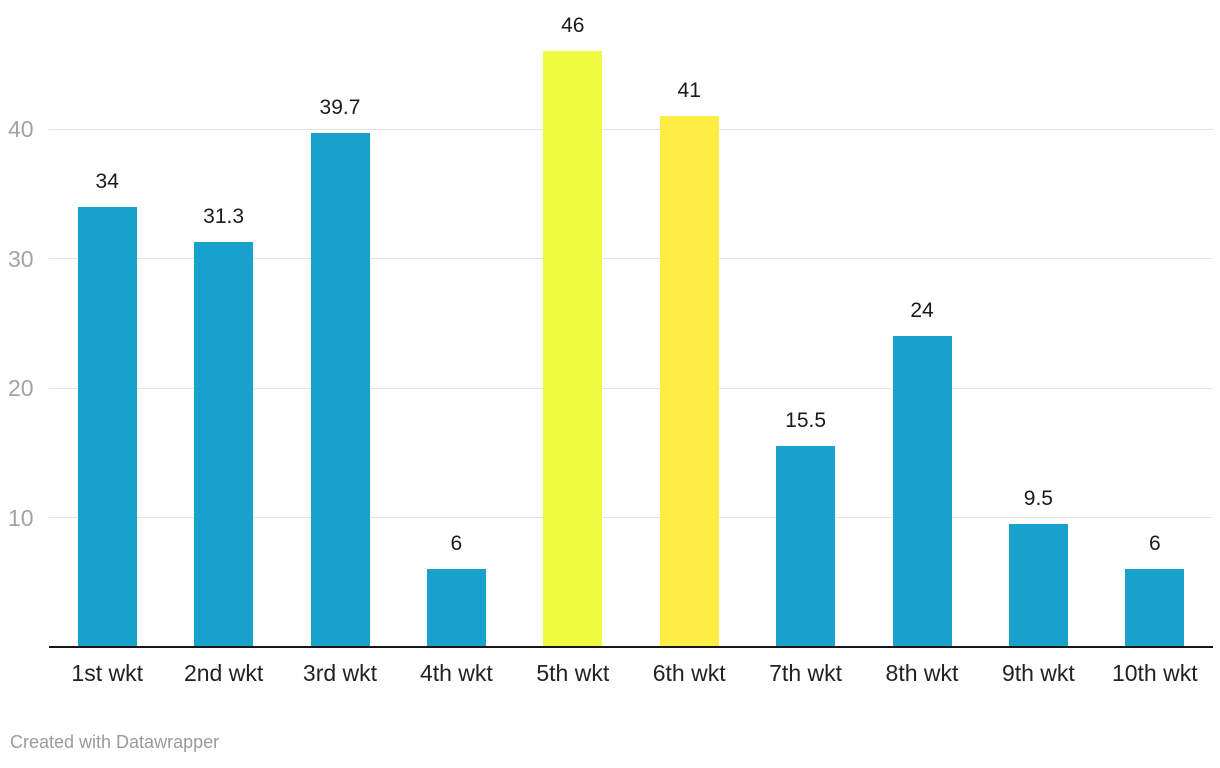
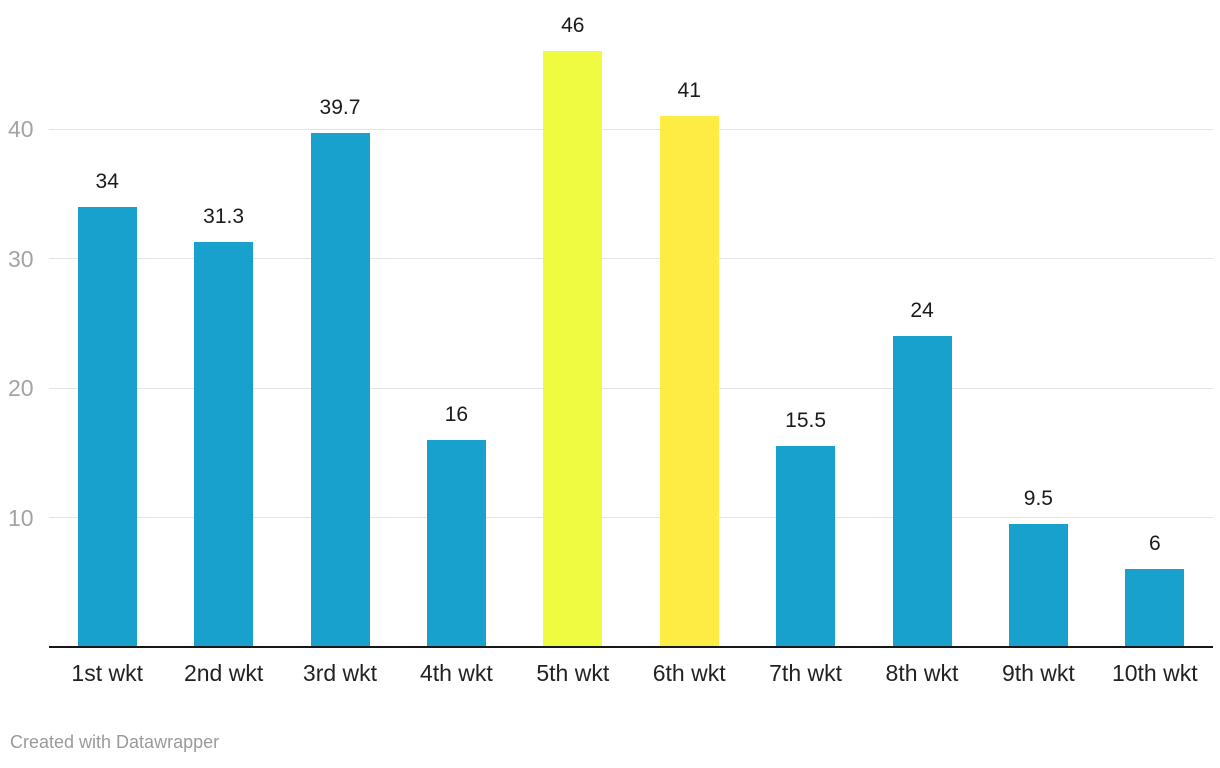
4th wkt: 6 -> 16
